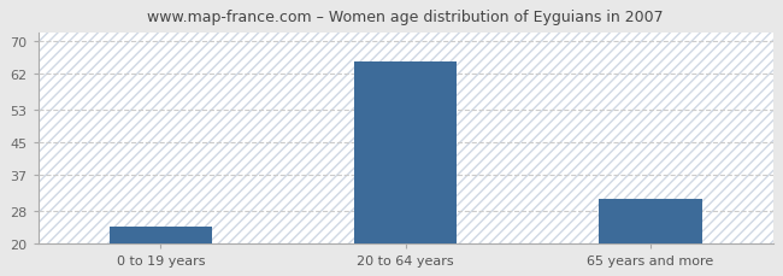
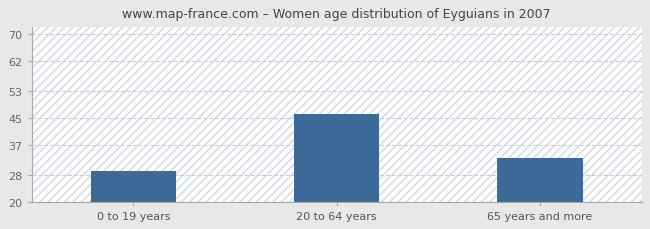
0 to 19 years: 24 -> 29
20 to 64 years: 65 -> 46
65 years and more: 31 -> 33
